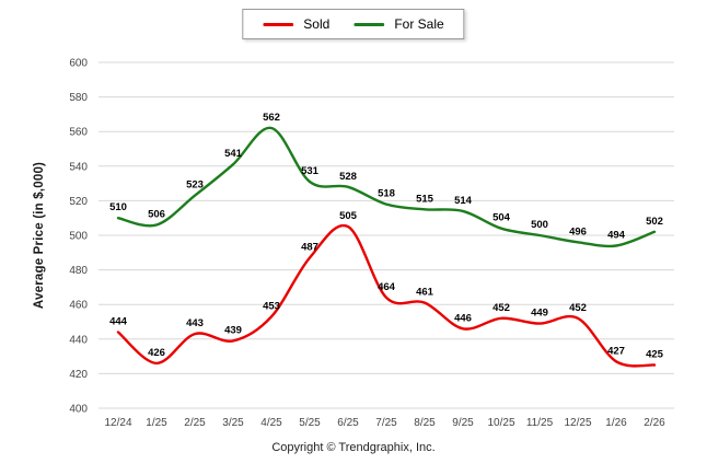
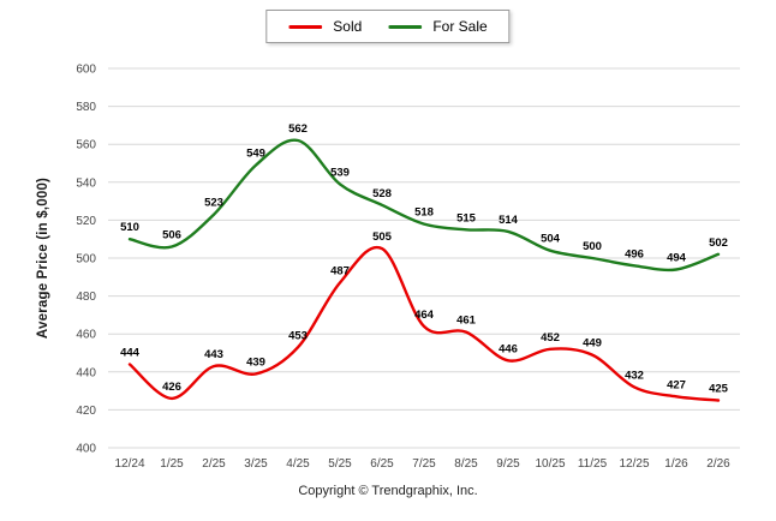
For Sale/3/25: 541 -> 549
For Sale/5/25: 531 -> 539
Sold/12/25: 452 -> 432
